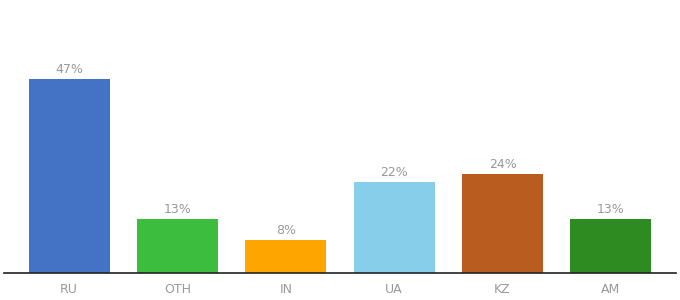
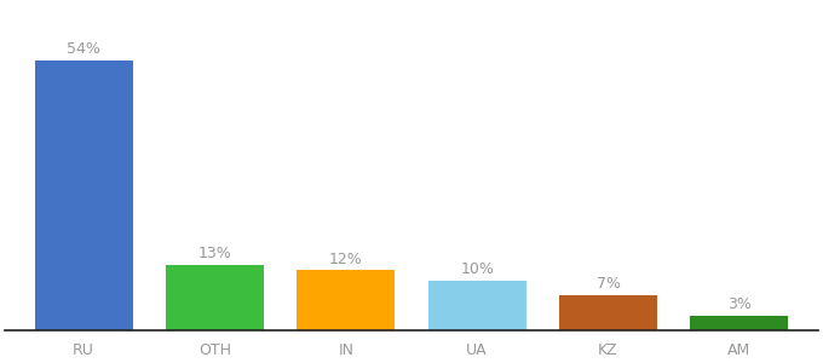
RU: 47% -> 54%
IN: 8% -> 12%
UA: 22% -> 10%
KZ: 24% -> 7%
AM: 13% -> 3%
